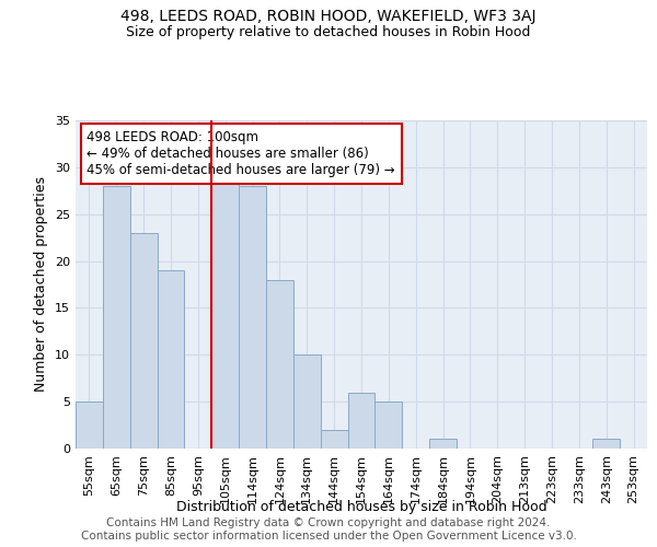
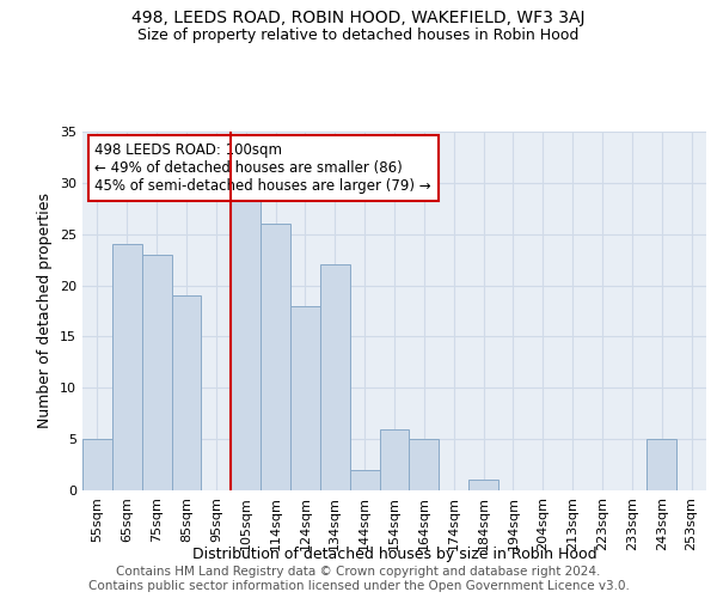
65sqm: 28 -> 24
114sqm: 28 -> 26
134sqm: 10 -> 22
243sqm: 1 -> 5
